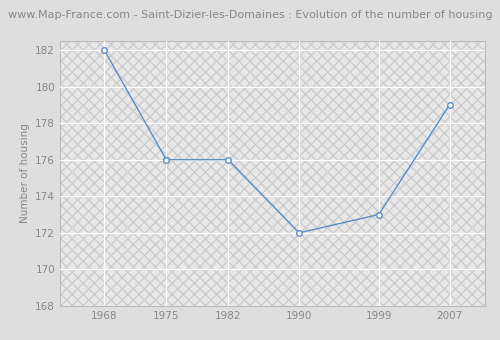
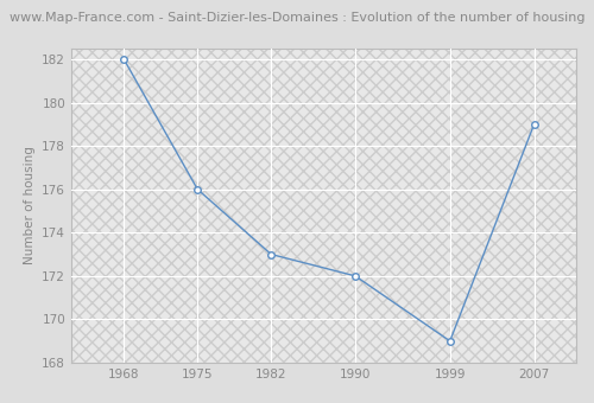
1982: 176 -> 173
1999: 173 -> 169
